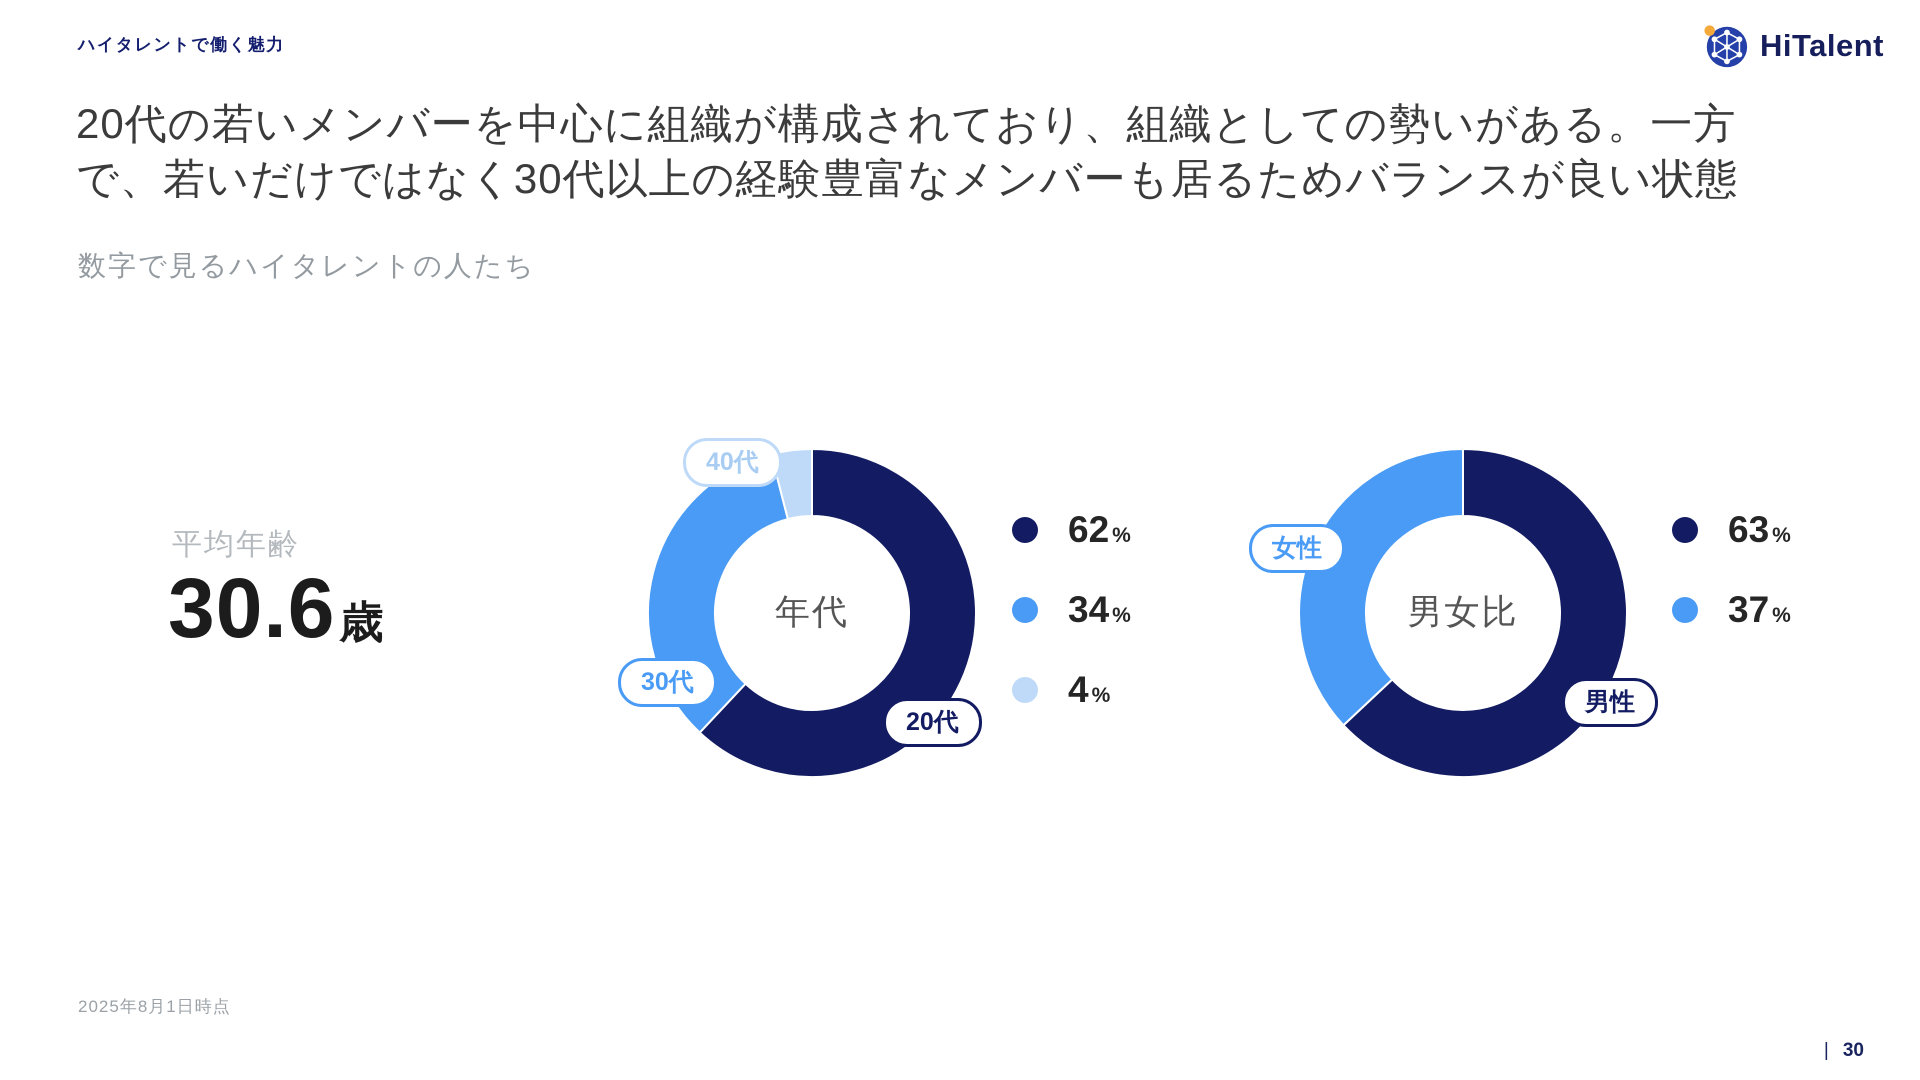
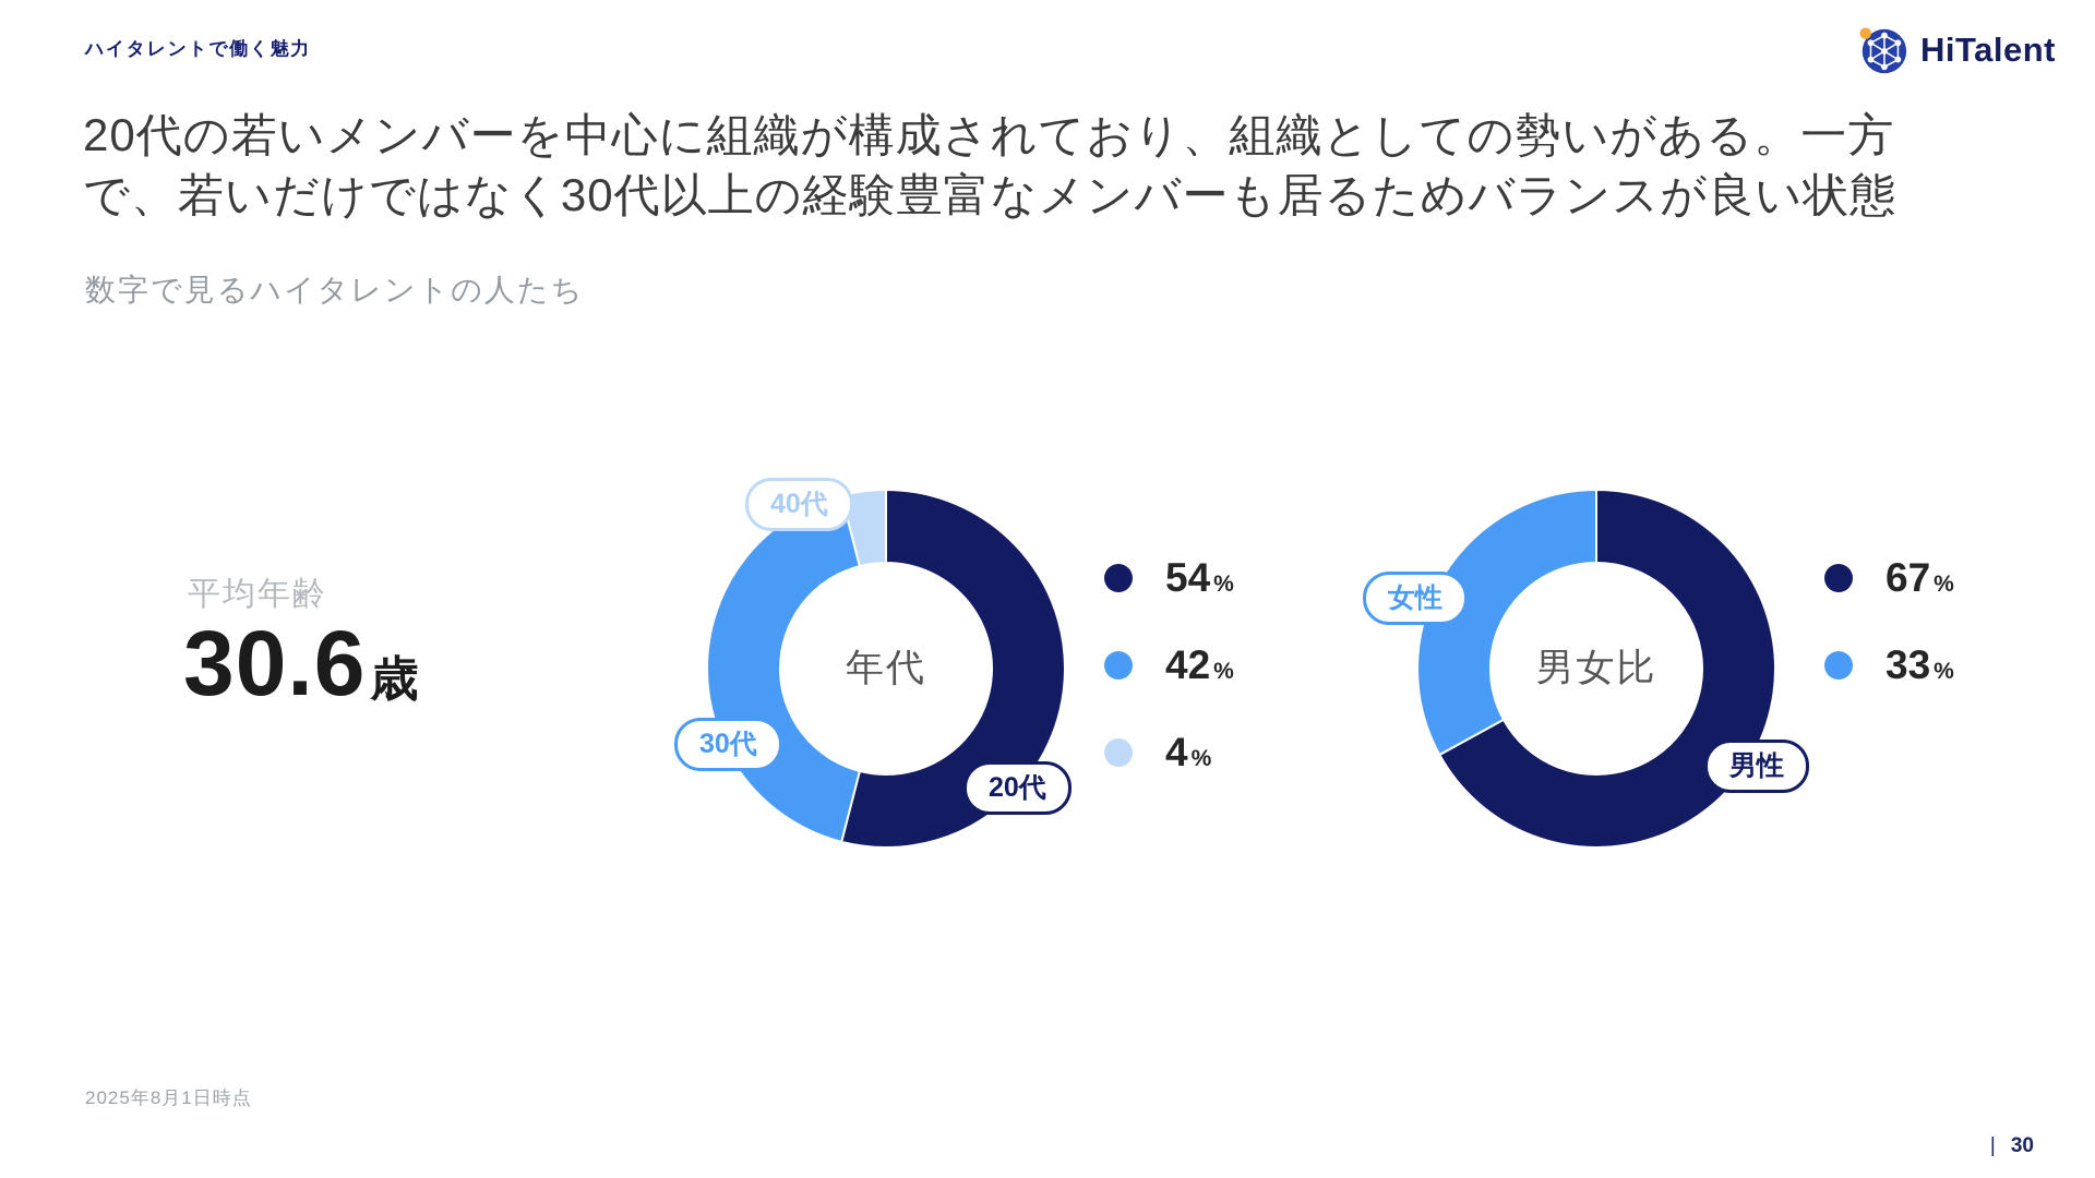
年代/20代: 62 -> 54
年代/30代: 34 -> 42
男女比/男性: 63 -> 67
男女比/女性: 37 -> 33
